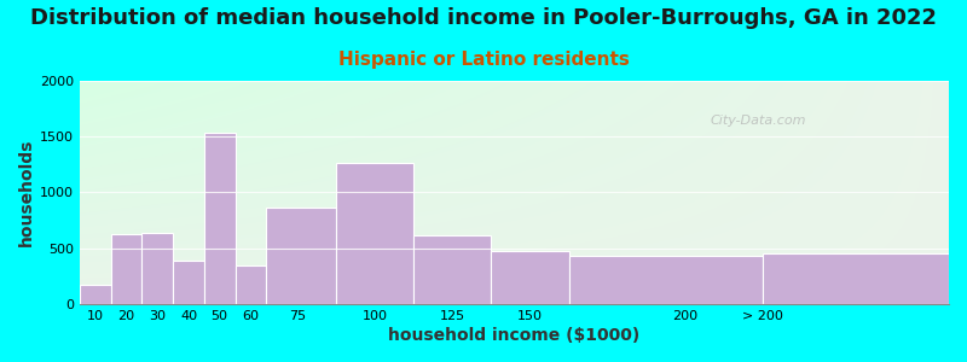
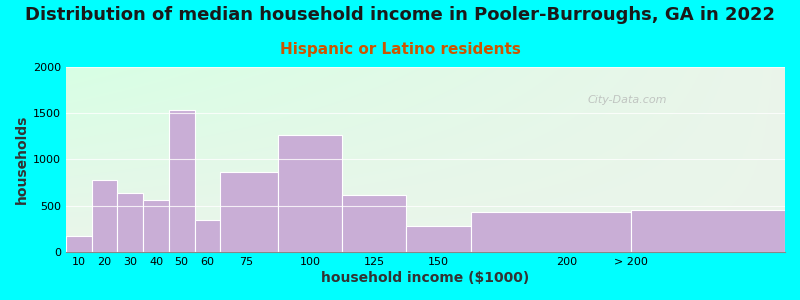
20: 620 -> 780
40: 390 -> 560
150: 480 -> 280
